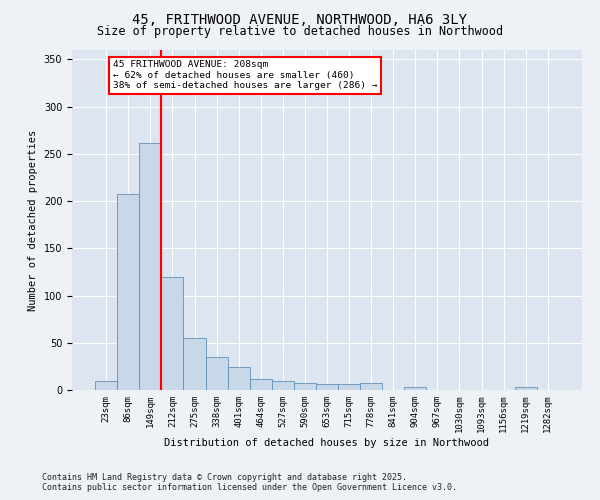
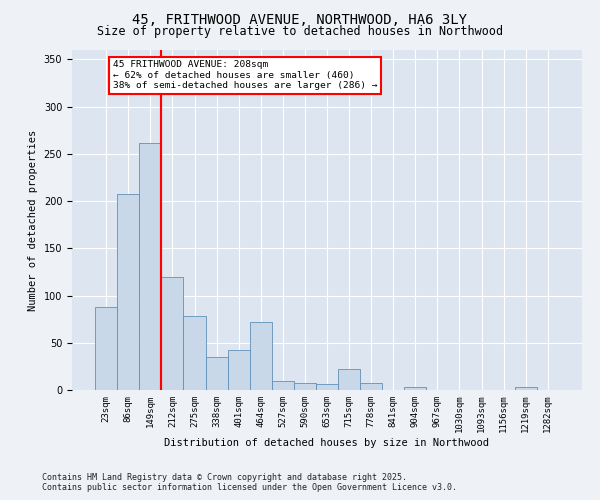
23sqm: 10 -> 88
275sqm: 55 -> 78
401sqm: 24 -> 42
464sqm: 12 -> 72
715sqm: 6 -> 22
